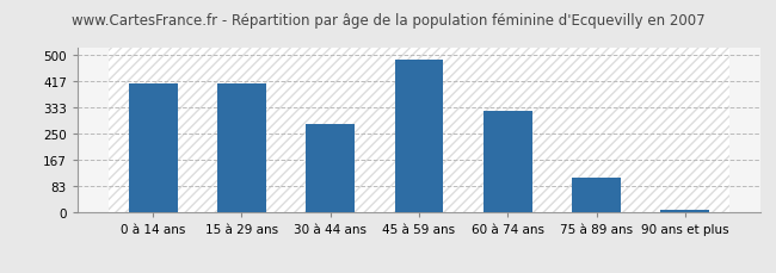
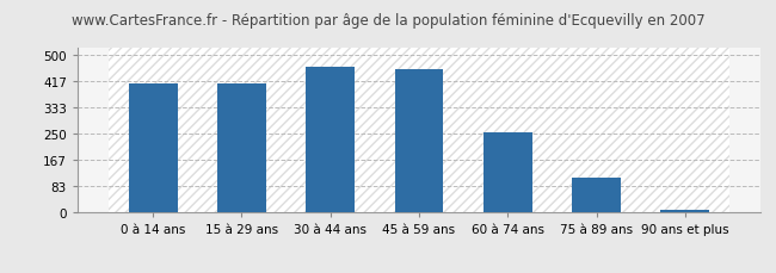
30 à 44 ans: 280 -> 462
45 à 59 ans: 485 -> 452
60 à 74 ans: 320 -> 253
